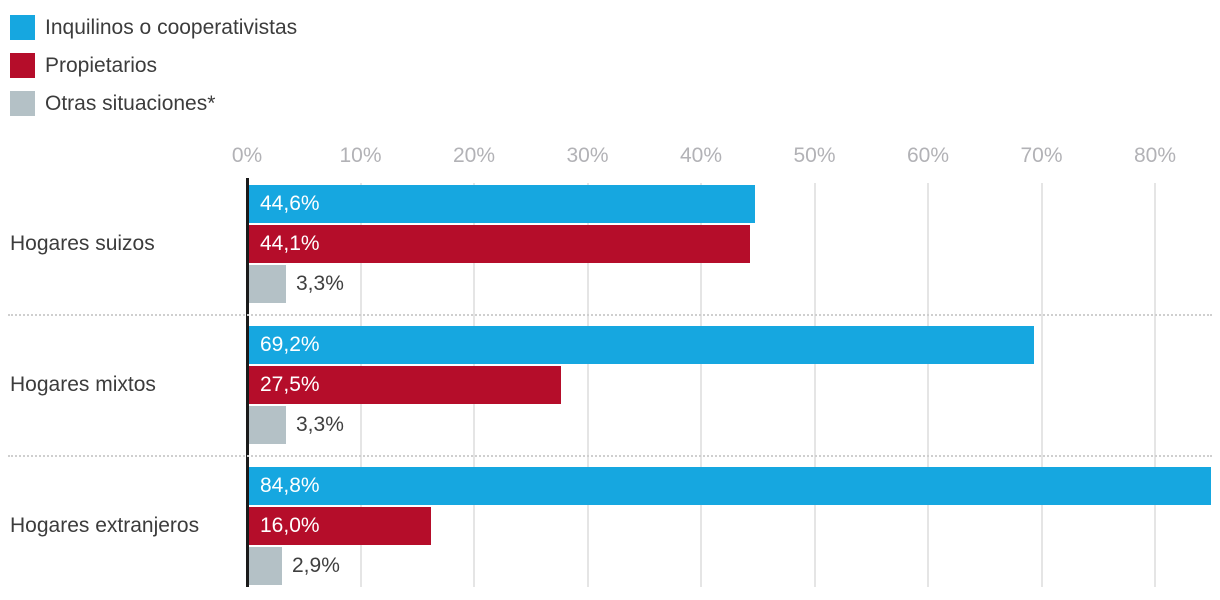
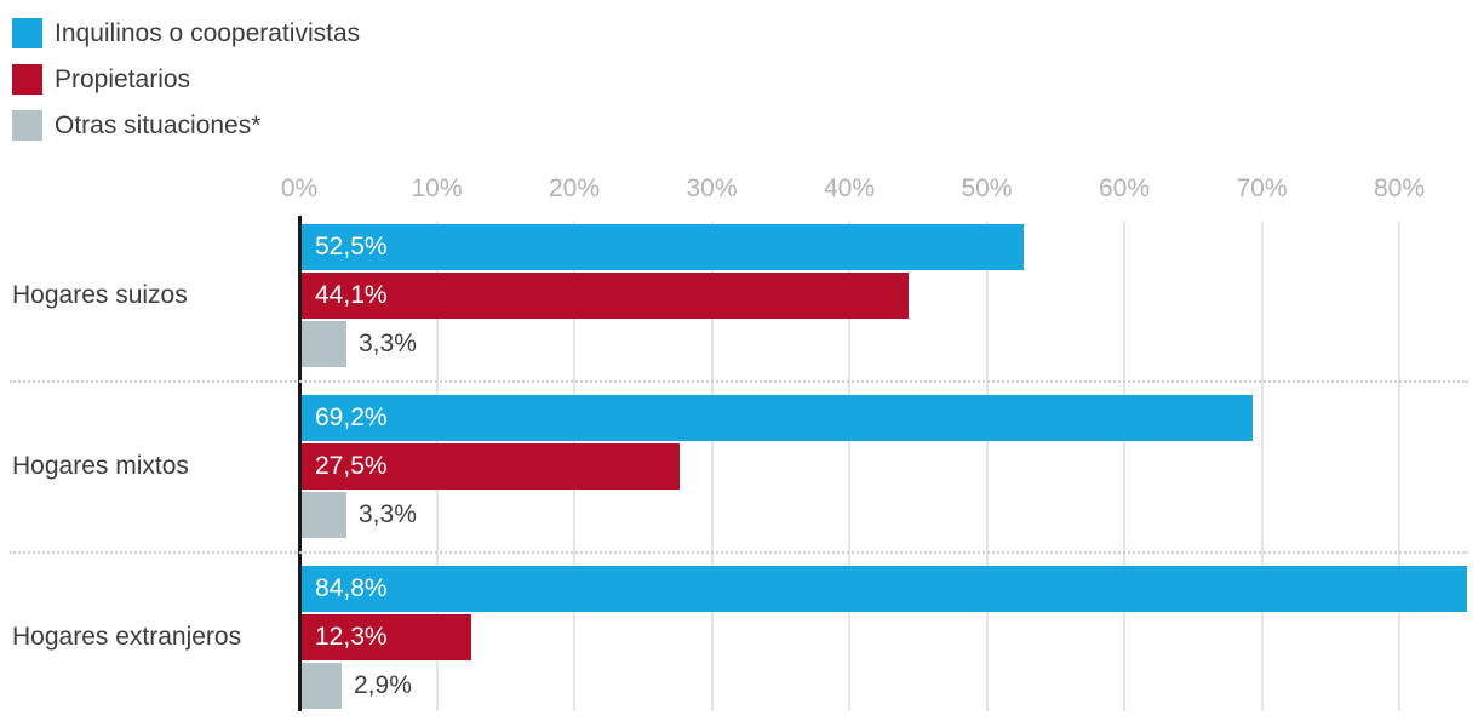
Inquilinos o cooperativistas/Hogares suizos: 44,6% -> 52,5%
Propietarios/Hogares extranjeros: 16,0% -> 12,3%
